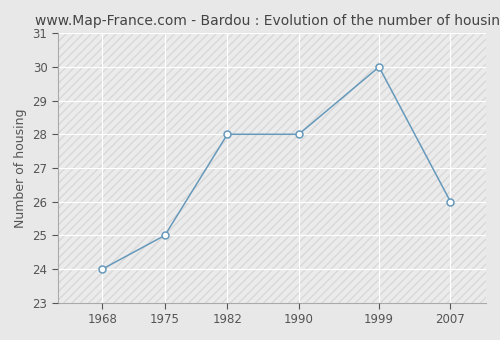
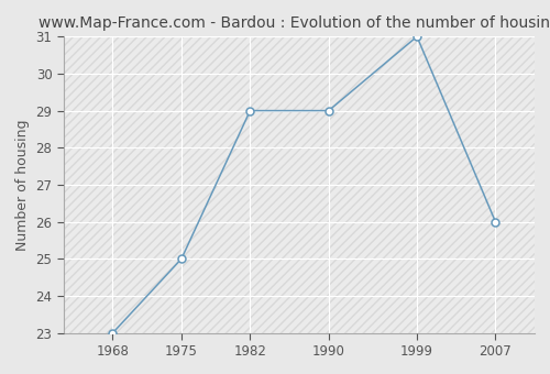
1968: 24 -> 23
1982: 28 -> 29
1990: 28 -> 29
1999: 30 -> 31
